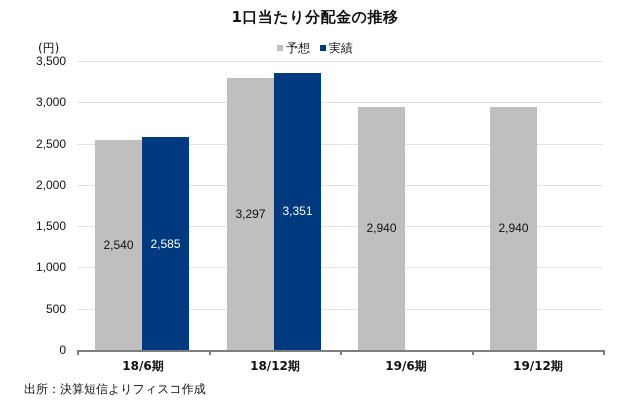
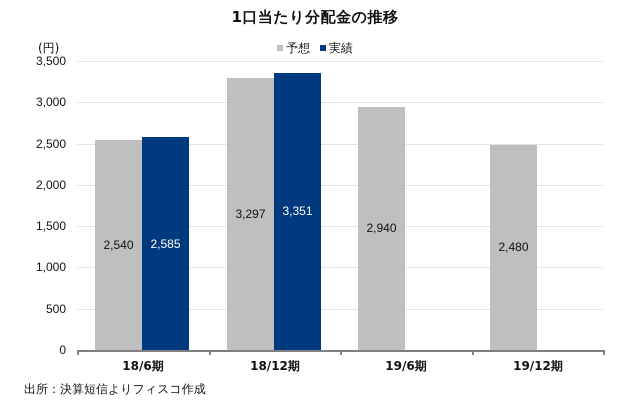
予想/19/12期: 2,940 -> 2,480
